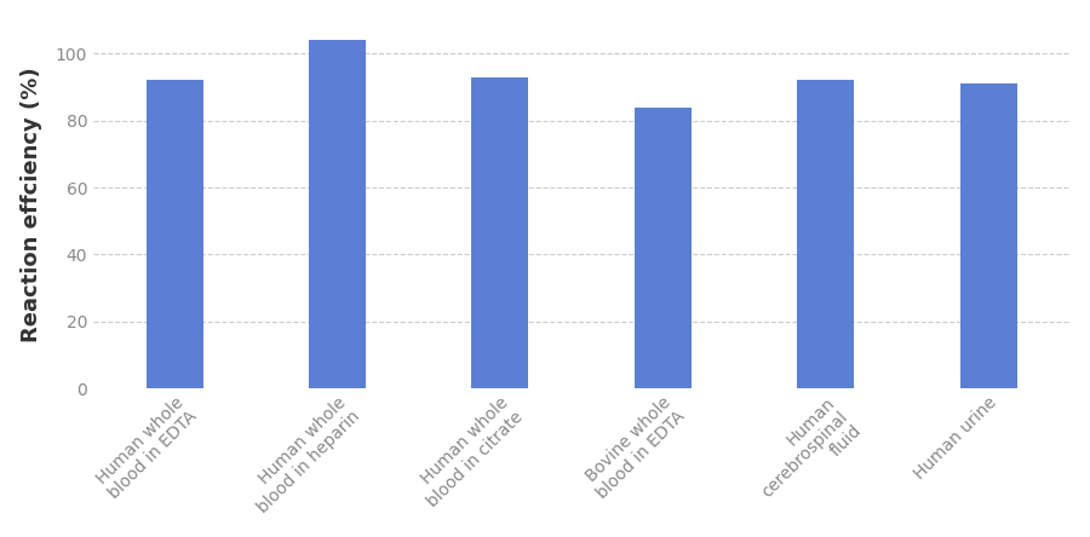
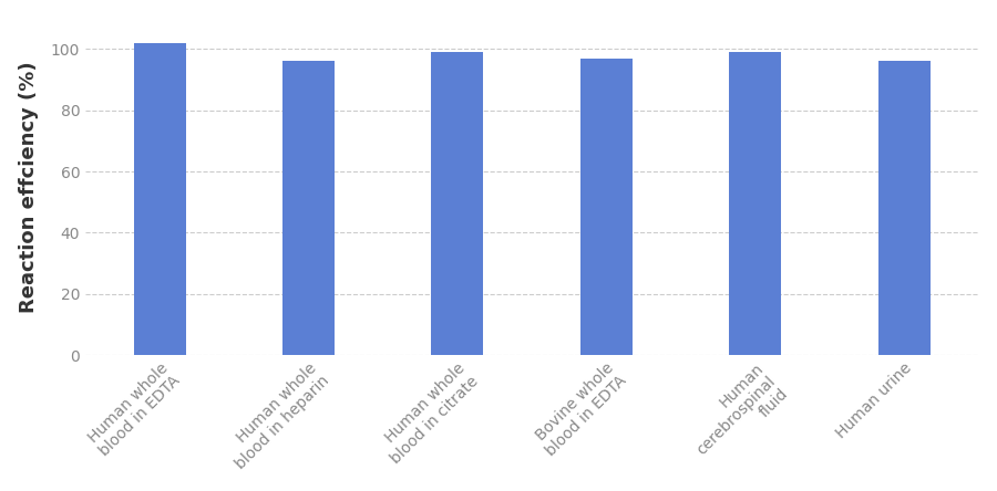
Human whole blood in EDTA: 92 -> 102
Human whole blood in heparin: 104 -> 96
Human whole blood in citrate: 93 -> 99
Bovine whole blood in EDTA: 84 -> 97
Human cerebrospinal fluid: 92 -> 99
Human urine: 91 -> 96
